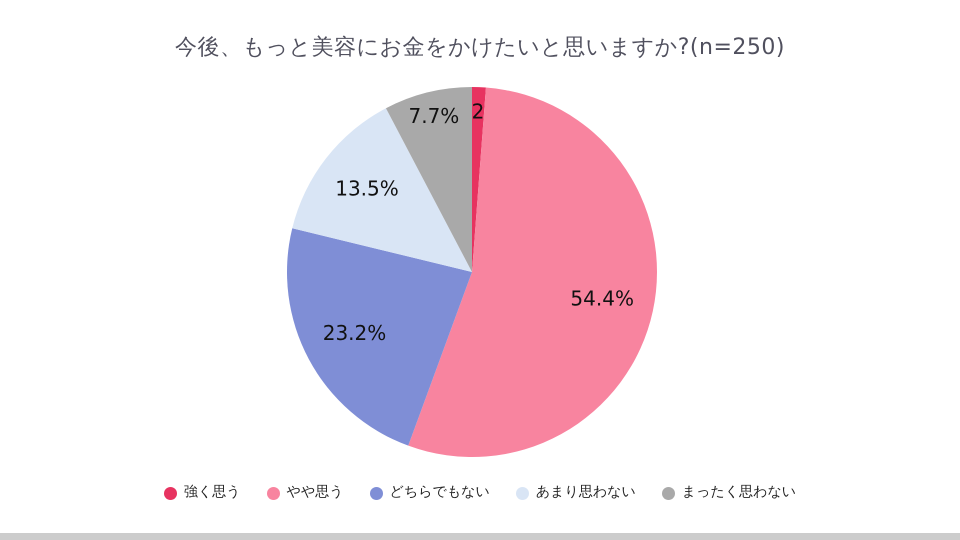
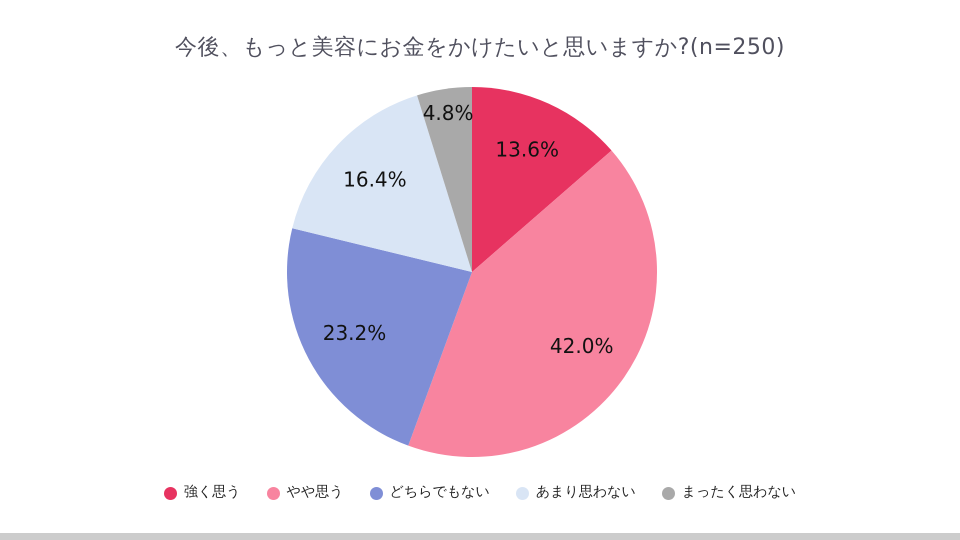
強く思う: 1.2% -> 13.6%
やや思う: 54.4% -> 42.0%
あまり思わない: 13.5% -> 16.4%
まったく思わない: 7.7% -> 4.8%
